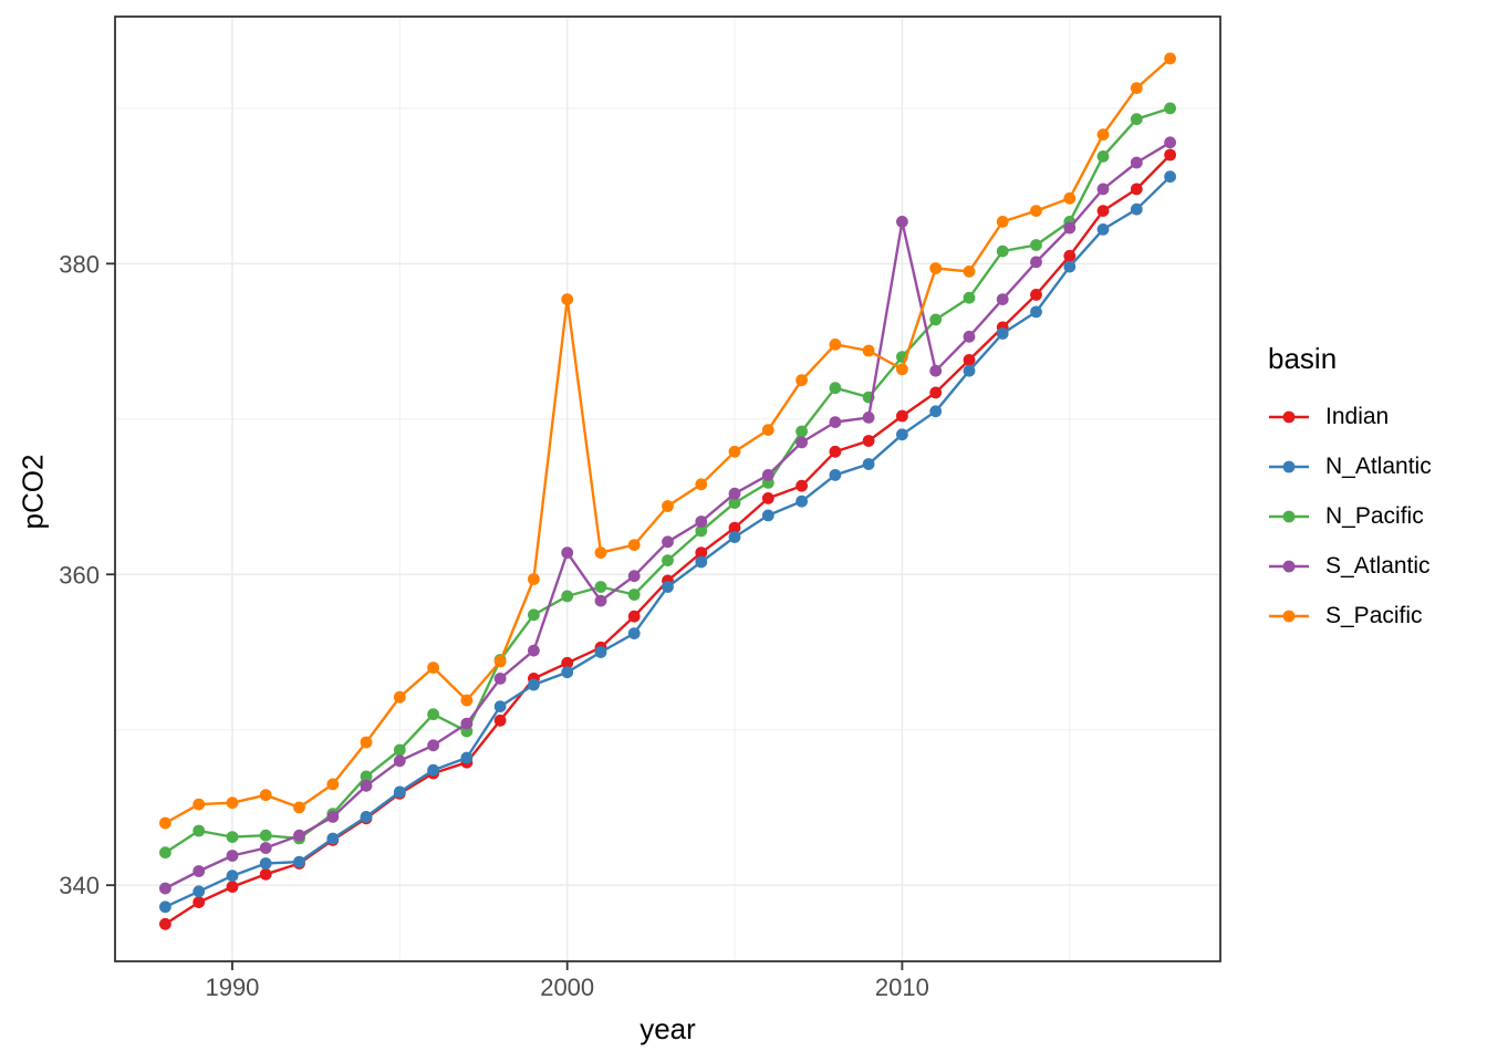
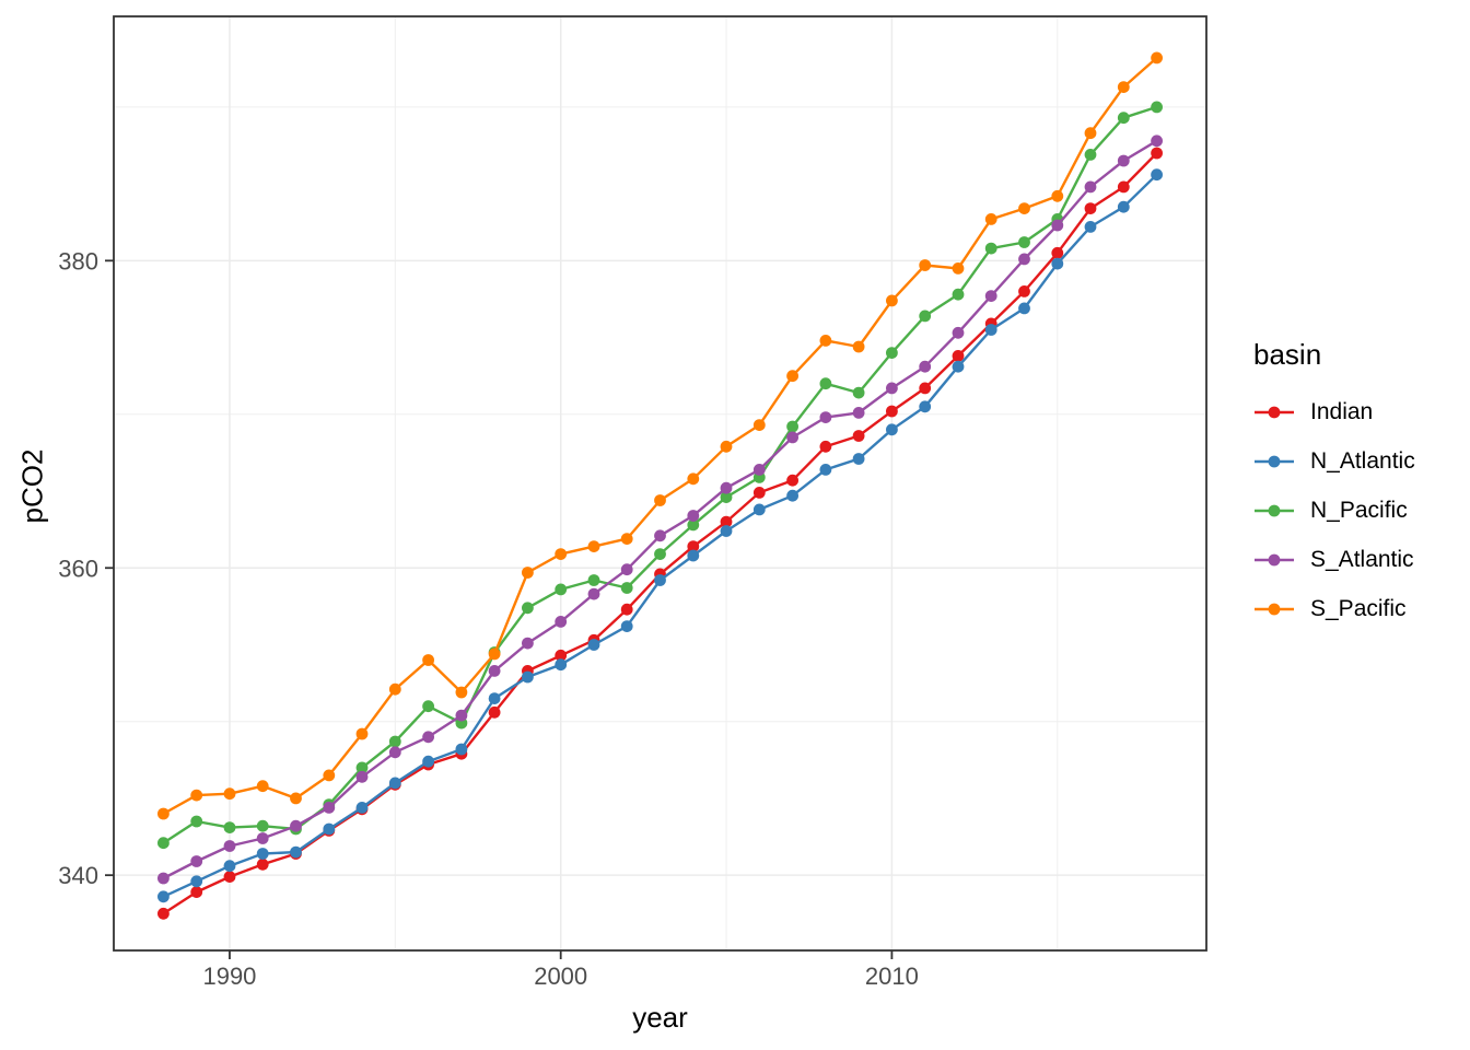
S_Atlantic/2000: 361.4 -> 356.5
S_Pacific/2000: 377.7 -> 360.9
S_Atlantic/2010: 382.7 -> 371.7
S_Pacific/2010: 373.2 -> 377.4
